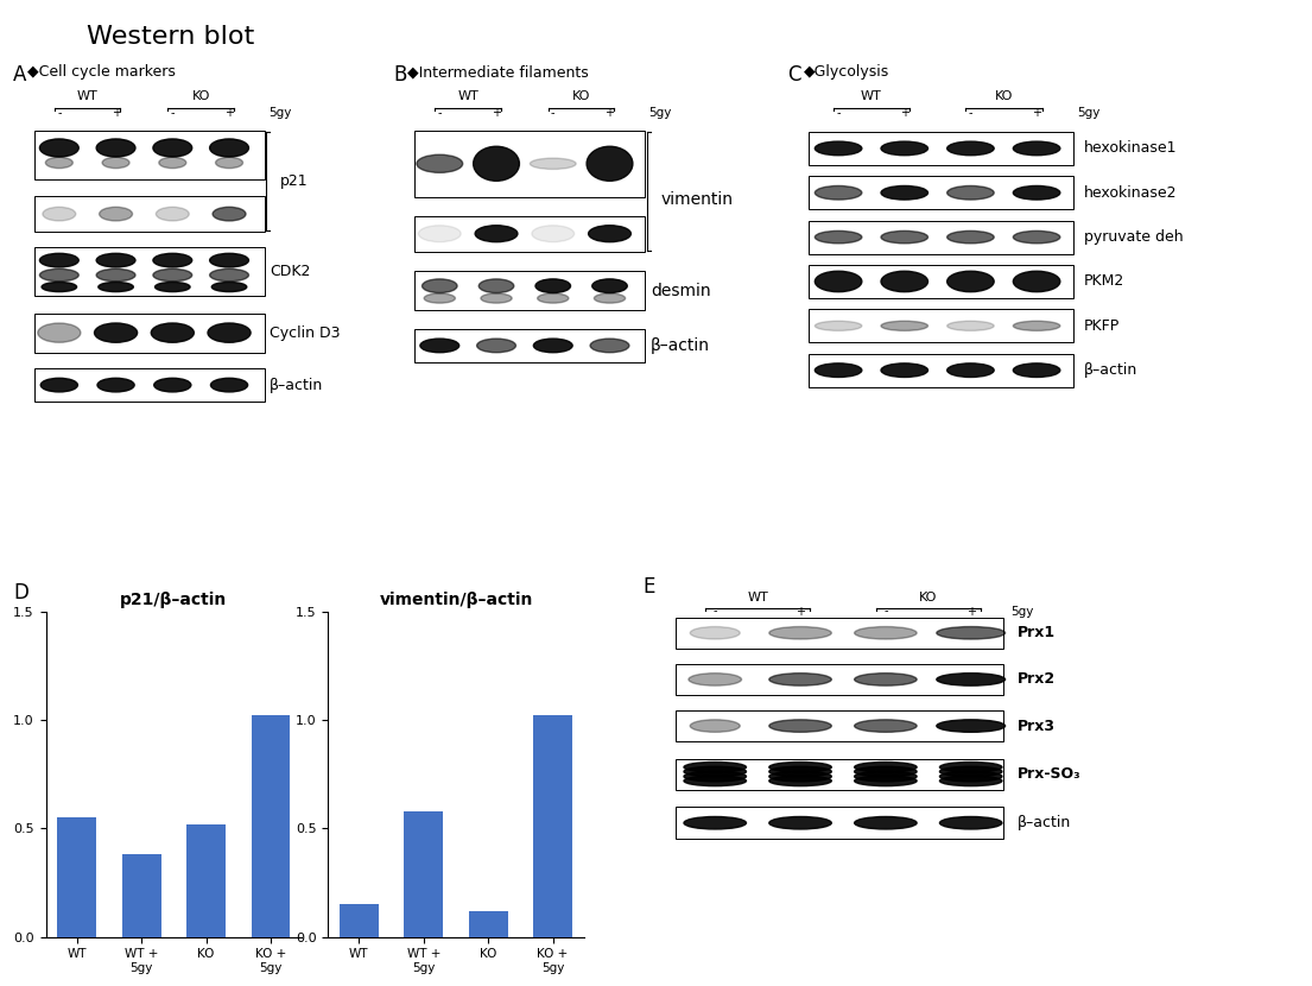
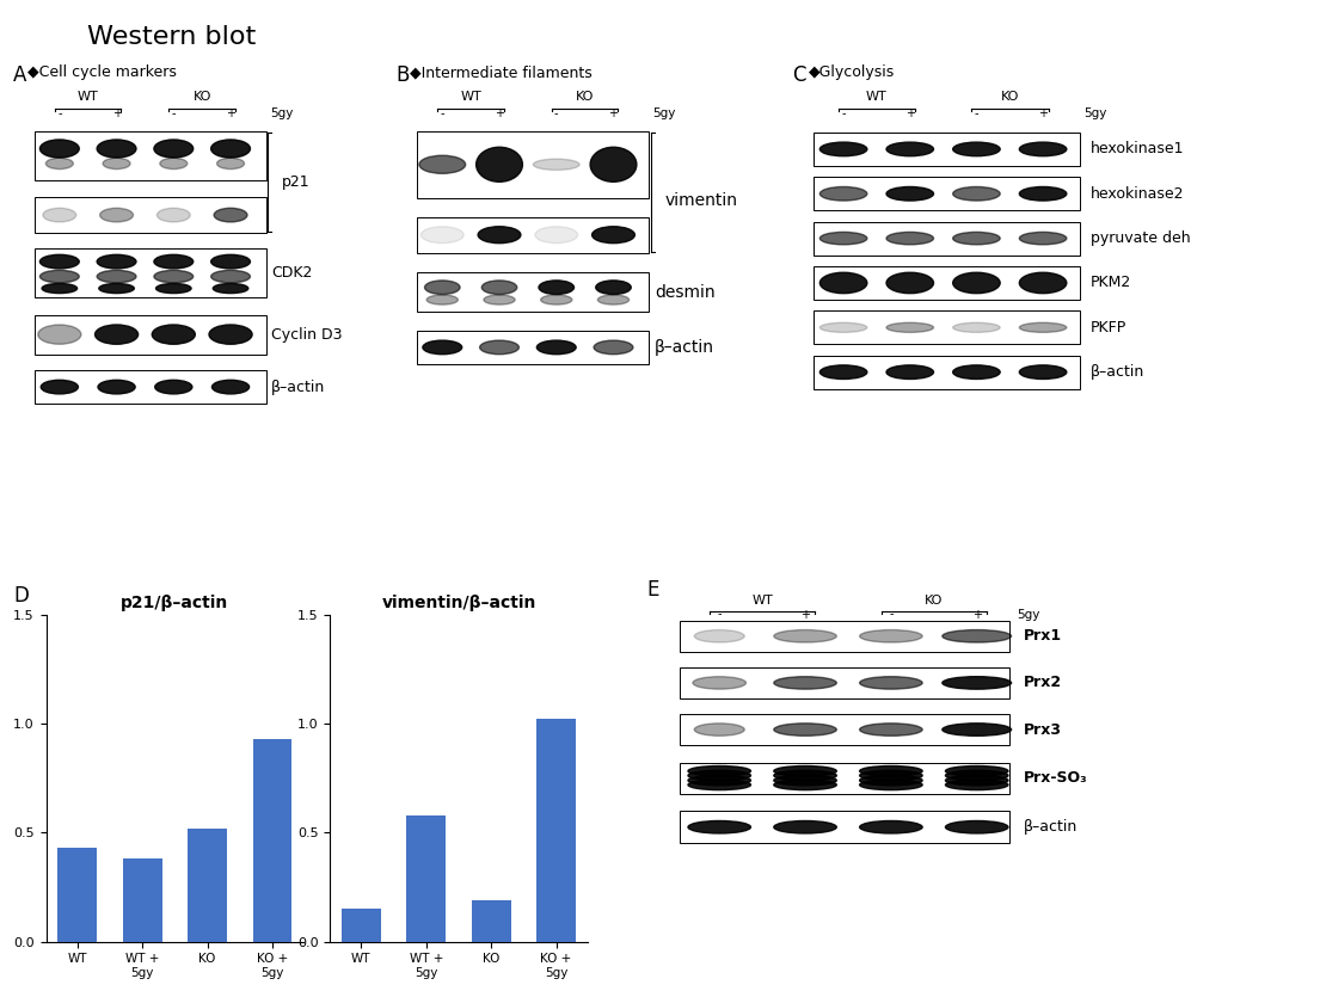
p21/β–actin/WT: 0.55 -> 0.43
p21/β–actin/KO + 5gy: 1.02 -> 0.93
vimentin/β–actin/KO: 0.12 -> 0.19
